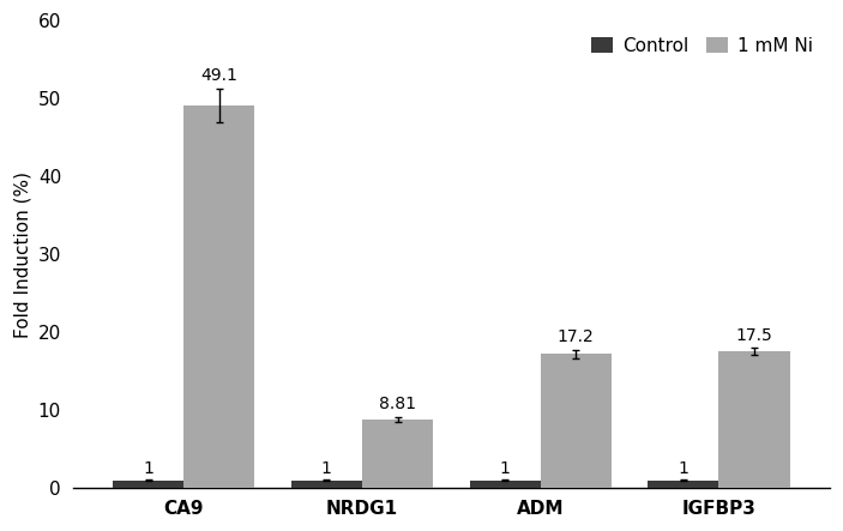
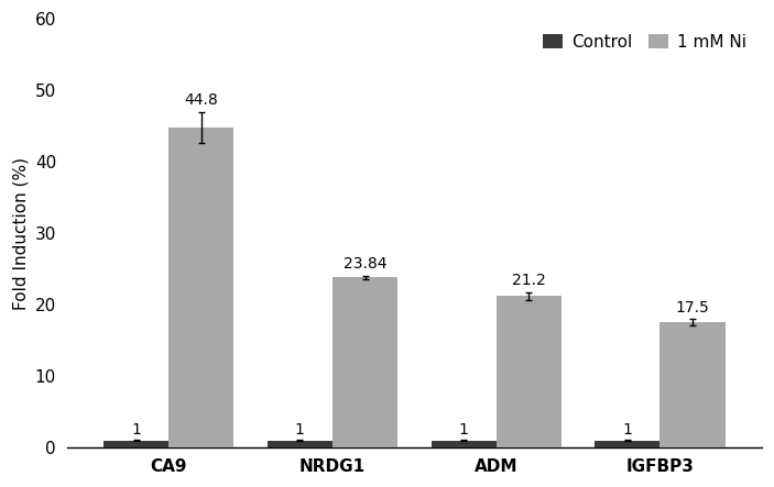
1 mM Ni/CA9: 49.1 -> 44.8
1 mM Ni/NRDG1: 8.81 -> 23.84
1 mM Ni/ADM: 17.2 -> 21.2
